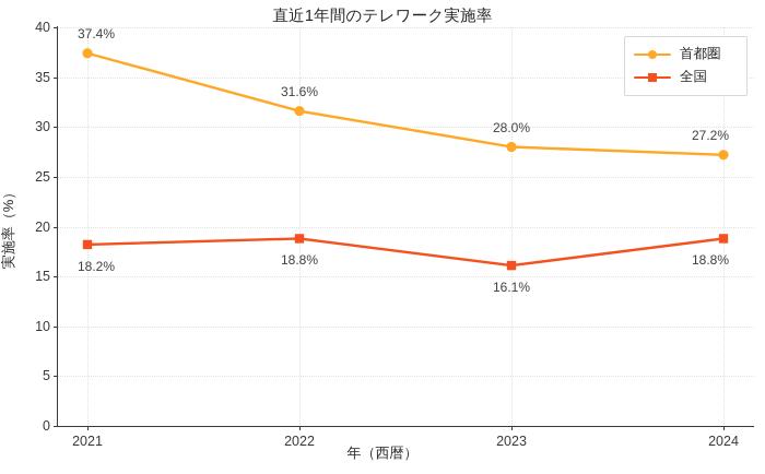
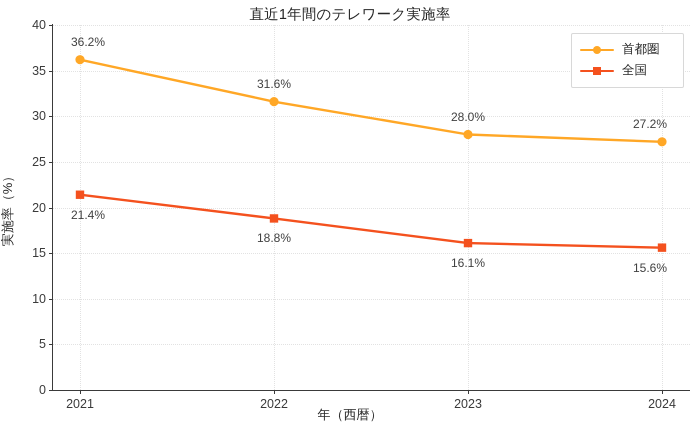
首都圏/2021: 37.4% -> 36.2%
全国/2021: 18.2% -> 21.4%
全国/2024: 18.8% -> 15.6%
